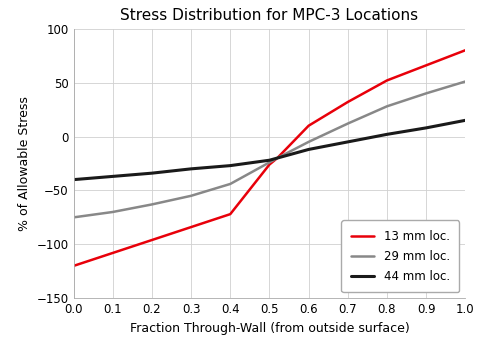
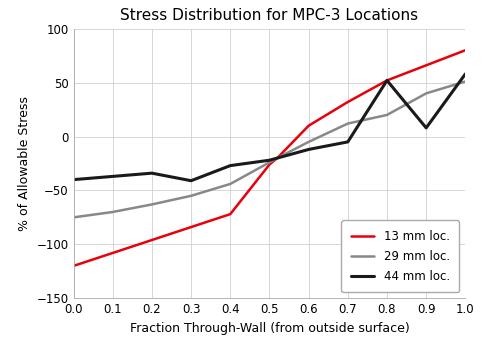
44 mm loc./0.3: -30 -> -41
29 mm loc./0.8: 28 -> 20
44 mm loc./0.8: 2 -> 52
44 mm loc./1.0: 15 -> 58
